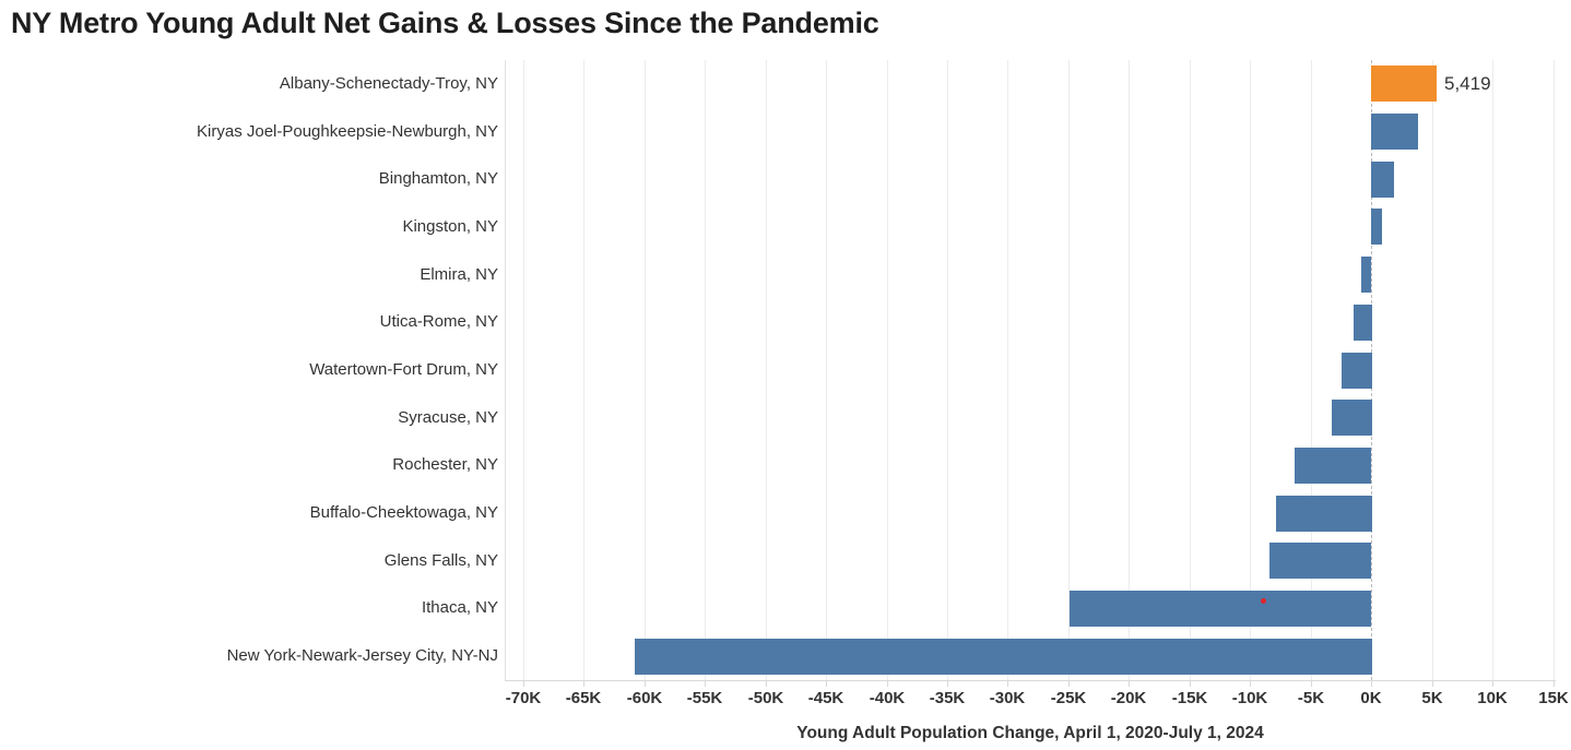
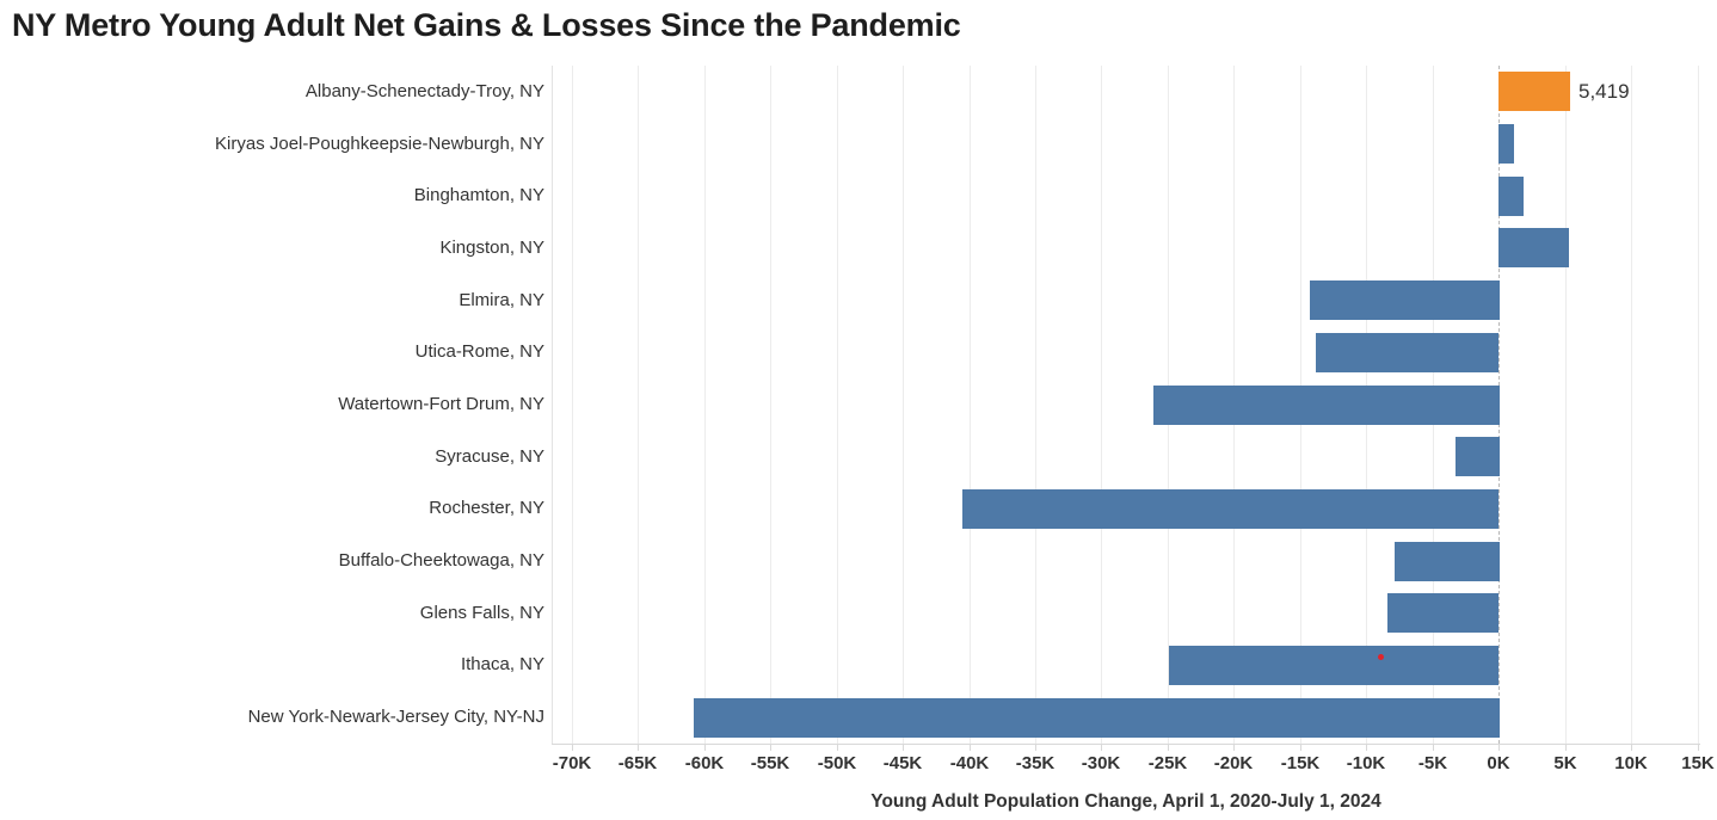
Kiryas Joel-Poughkeepsie-Newburgh, NY: 3.9K -> 1.2K
Kingston, NY: 0.9K -> 5.3K
Elmira, NY: -0.8K -> -14.3K
Utica-Rome, NY: -1.5K -> -13.8K
Watertown-Fort Drum, NY: -2.5K -> -26.1K
Rochester, NY: -6.3K -> -40.5K
